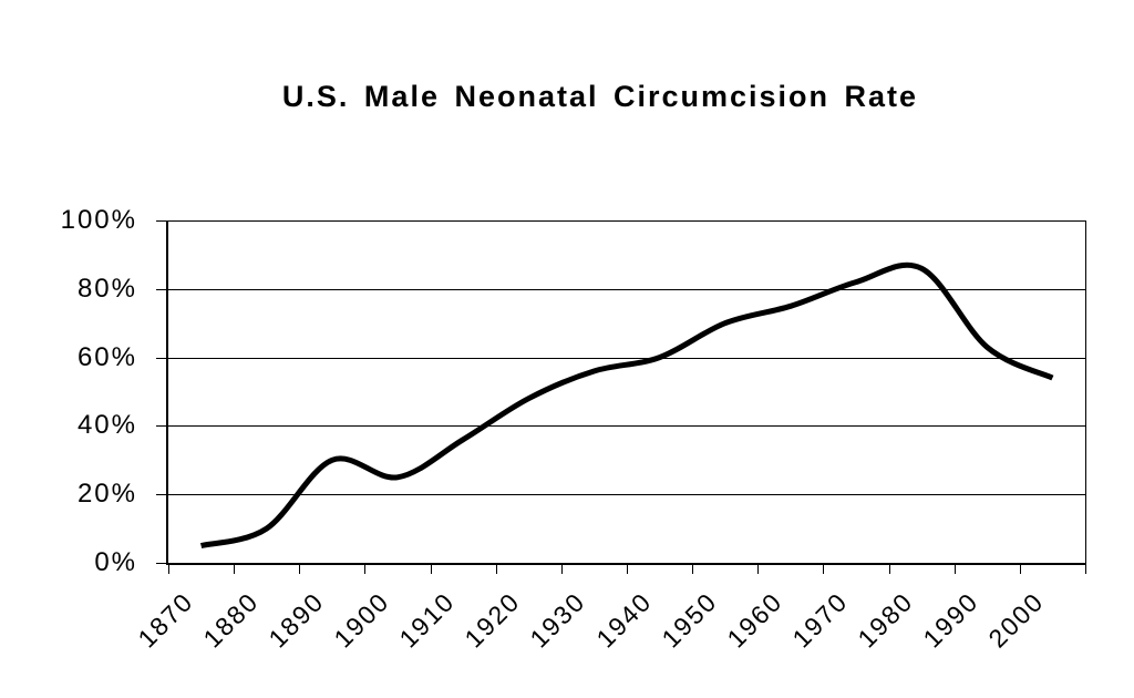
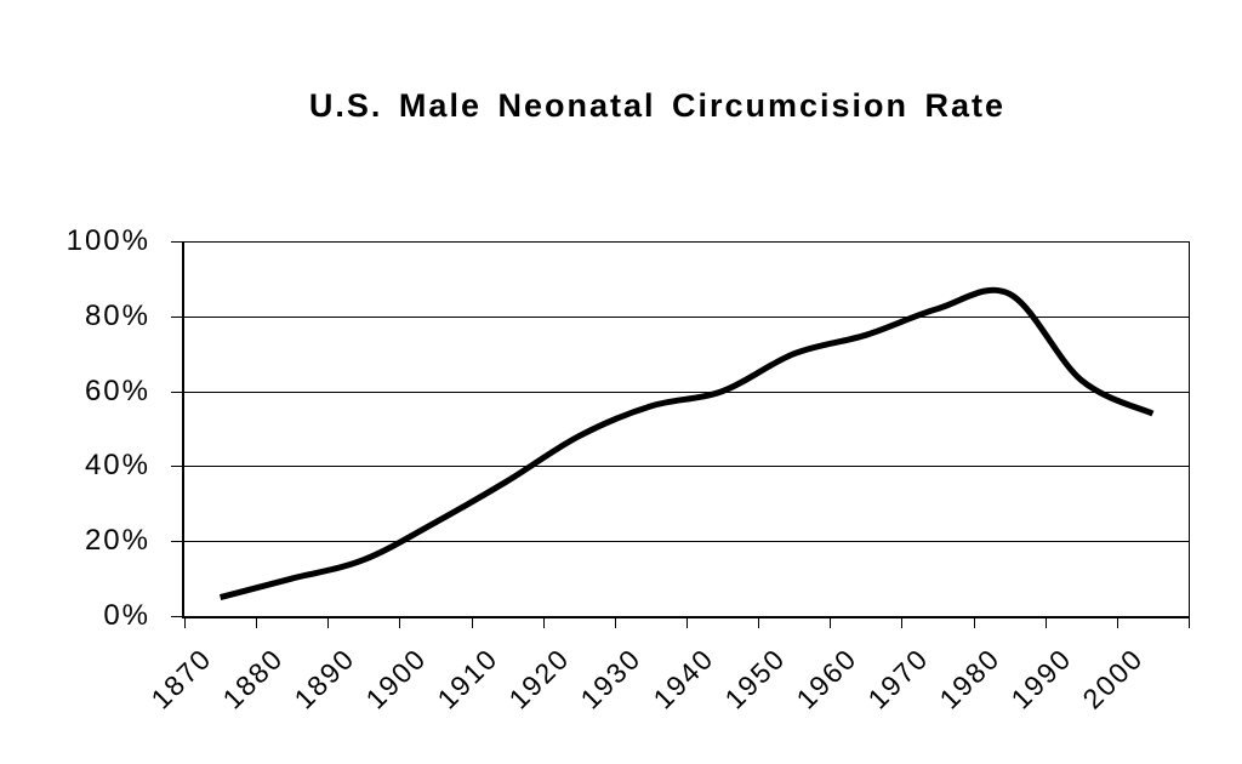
1890: 30% -> 15%
